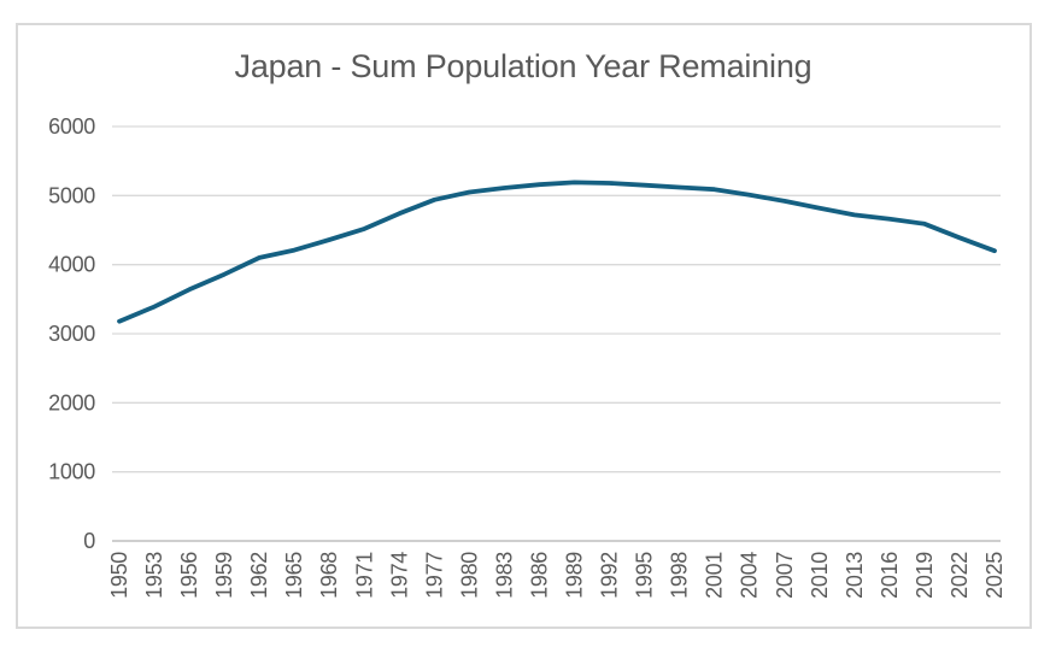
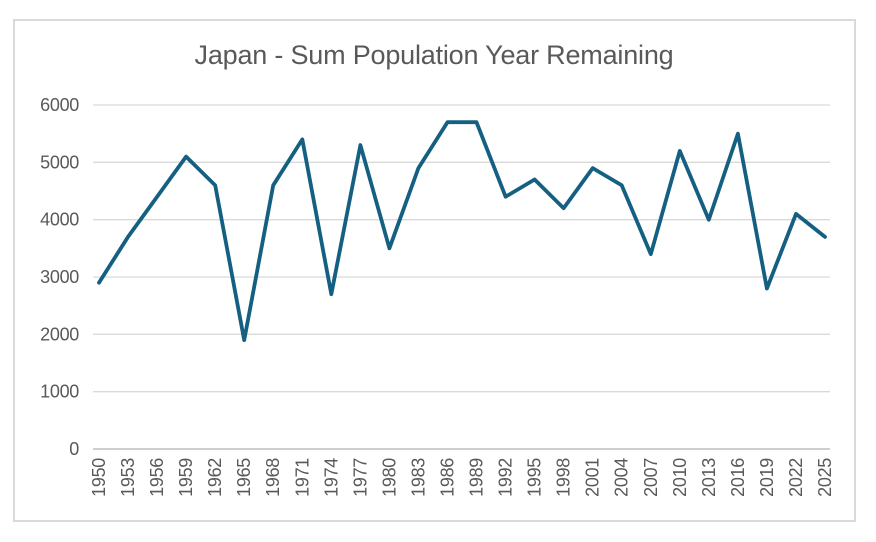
1950: 3200 -> 2900
1953: 3400 -> 3700
1956: 3600 -> 4400
1959: 3900 -> 5100
1962: 4100 -> 4600
1965: 4200 -> 1900
1968: 4400 -> 4600
1971: 4500 -> 5400
1974: 4700 -> 2700
1977: 4900 -> 5300
1980: 5000 -> 3500
1983: 5100 -> 4900
1986: 5200 -> 5700
1989: 5200 -> 5700
1992: 5200 -> 4400
1995: 5200 -> 4700
1998: 5100 -> 4200
2001: 5100 -> 4900
2004: 5000 -> 4600
2007: 4900 -> 3400
2010: 4800 -> 5200
2013: 4700 -> 4000
2016: 4700 -> 5500
2019: 4600 -> 2800
2022: 4400 -> 4100
2025: 4200 -> 3700
